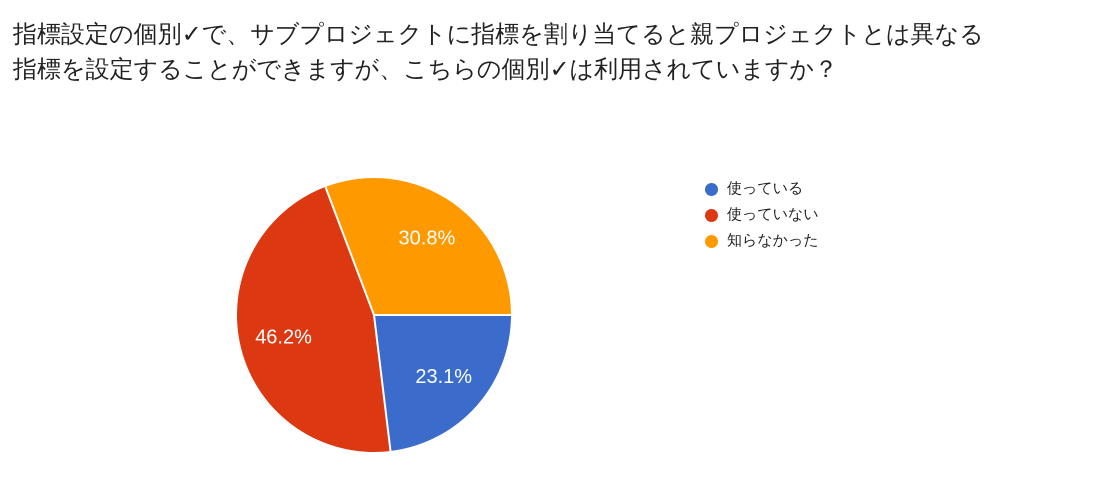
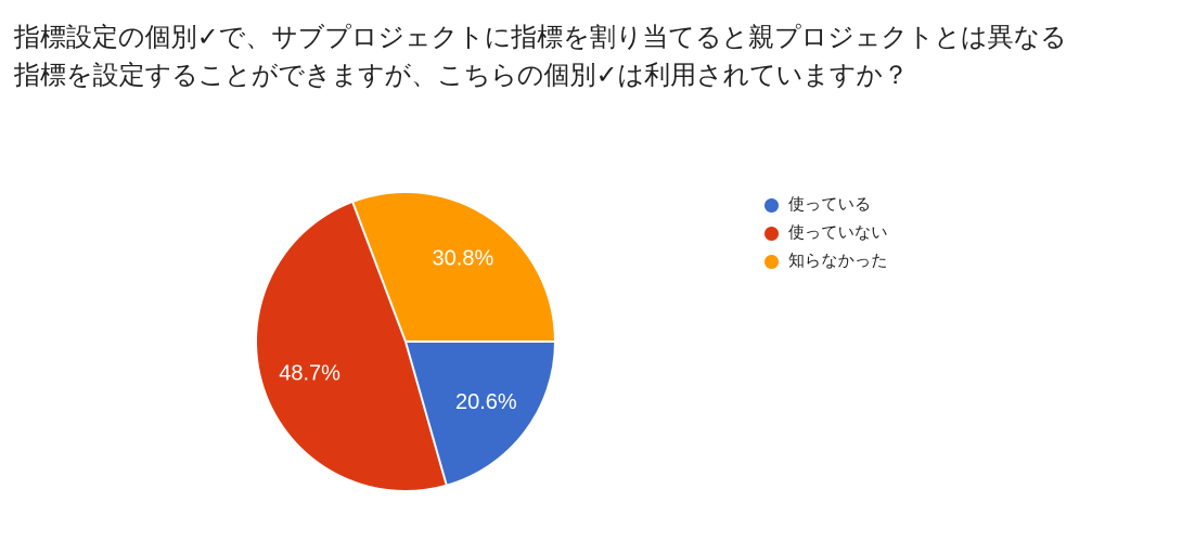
使っている: 23.1% -> 20.6%
使っていない: 46.2% -> 48.7%
